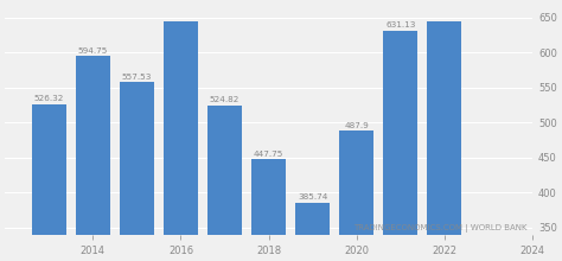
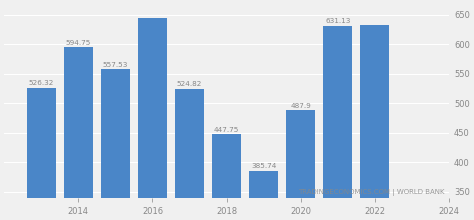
2022: 644 -> 632
